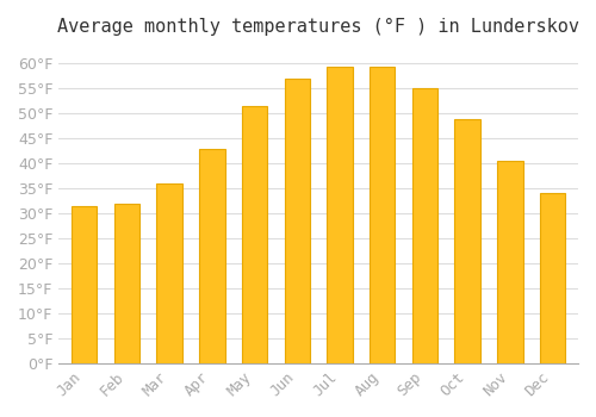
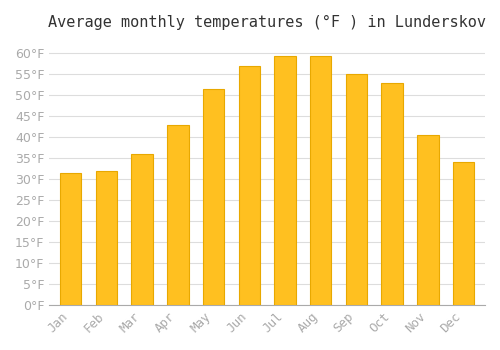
Oct: 49.0°F -> 53.0°F
